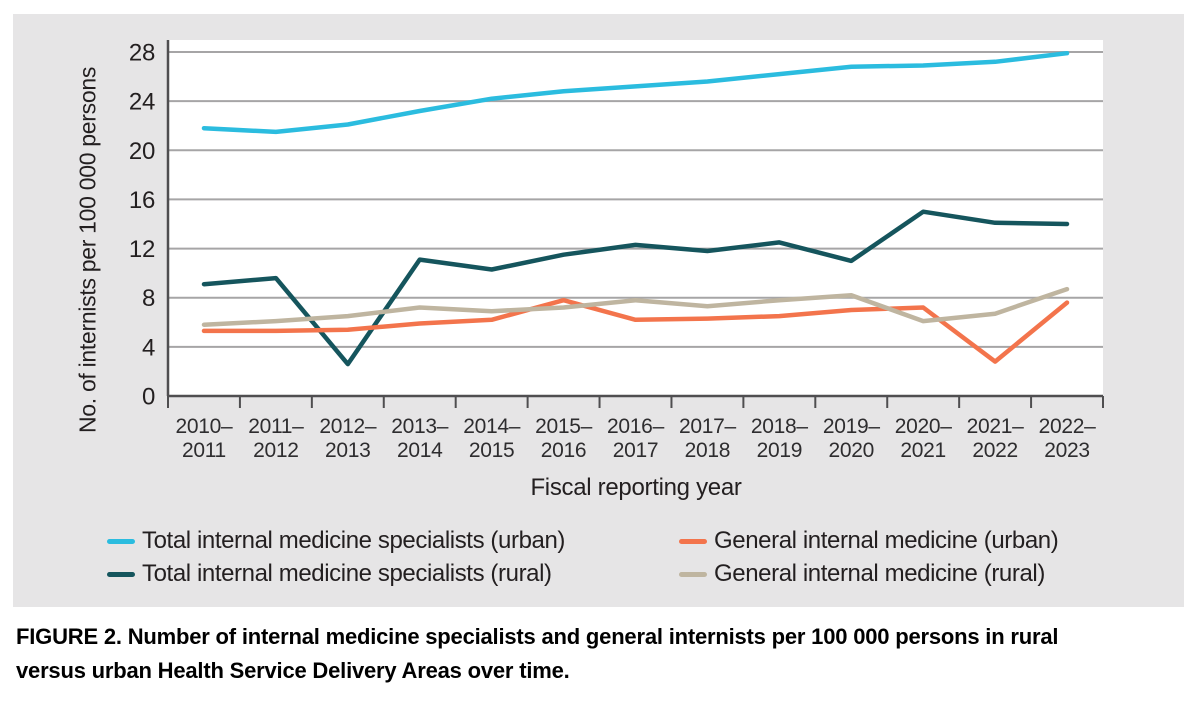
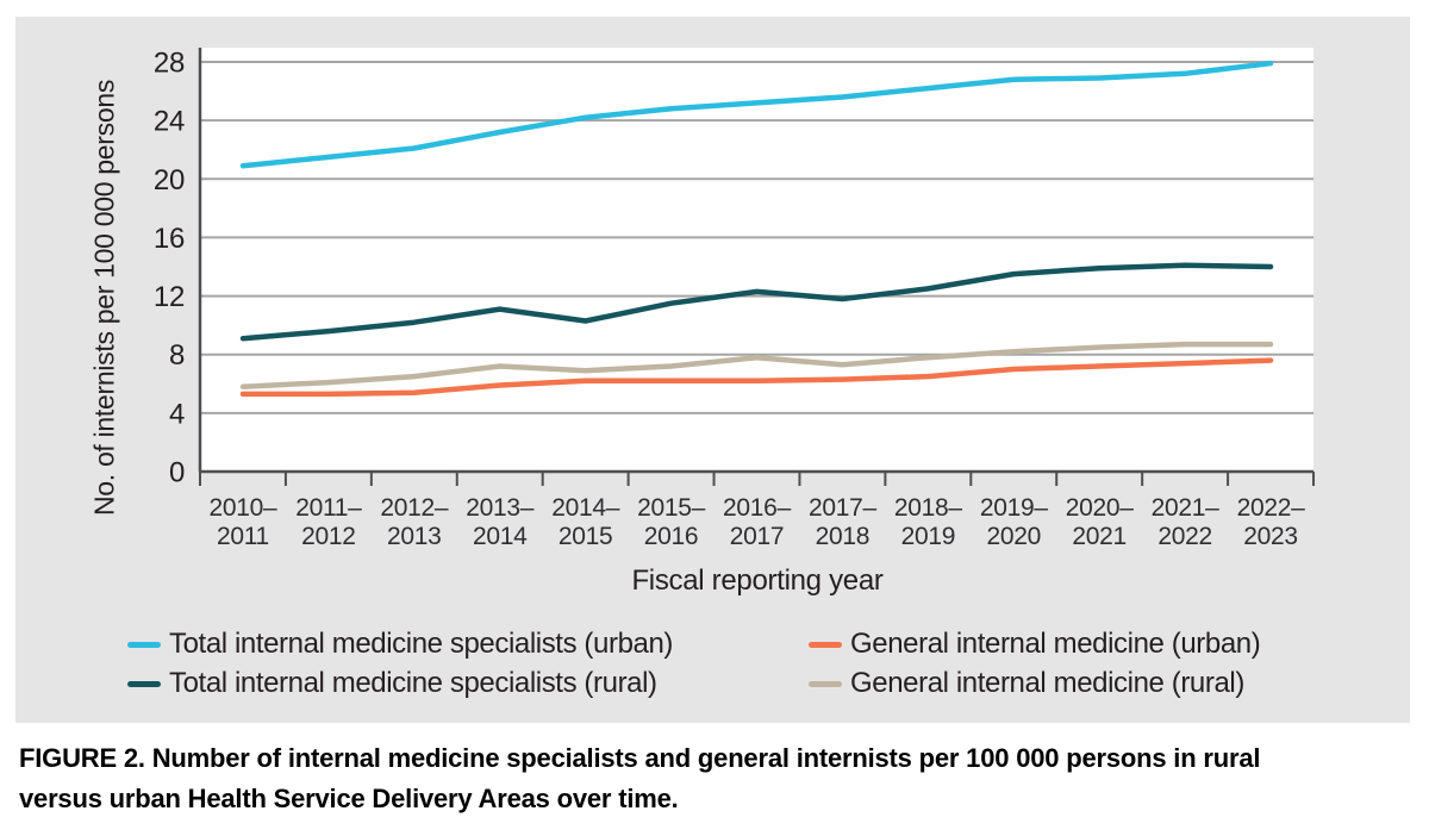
Total internal medicine specialists (urban)/2010–2011: 21.8 -> 20.9
Total internal medicine specialists (rural)/2012–2013: 2.6 -> 10.2
General internal medicine (urban)/2015–2016: 7.8 -> 6.2
Total internal medicine specialists (rural)/2019–2020: 11.0 -> 13.5
Total internal medicine specialists (rural)/2020–2021: 15.0 -> 13.9
General internal medicine (rural)/2020–2021: 6.1 -> 8.5
General internal medicine (urban)/2021–2022: 2.8 -> 7.4
General internal medicine (rural)/2021–2022: 6.7 -> 8.7
